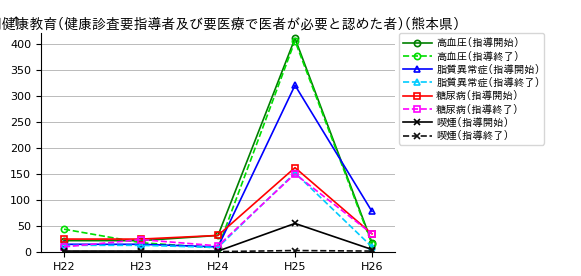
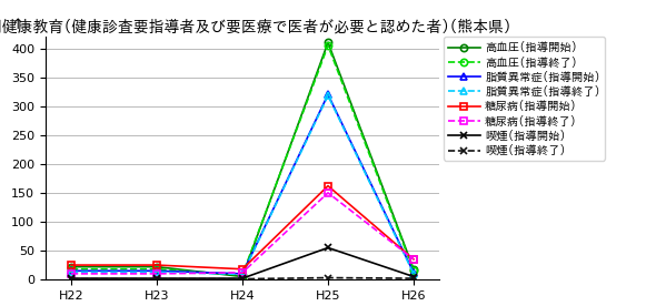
高血圧(指導終了)/H22: 44 -> 18
糖尿病(指導終了)/H23: 24 -> 10
高血圧(指導開始)/H24: 32 -> 5
糖尿病(指導開始)/H24: 32 -> 18
脂質異常症(指導終了)/H25: 152 -> 318
脂質異常症(指導開始)/H26: 78 -> 12
